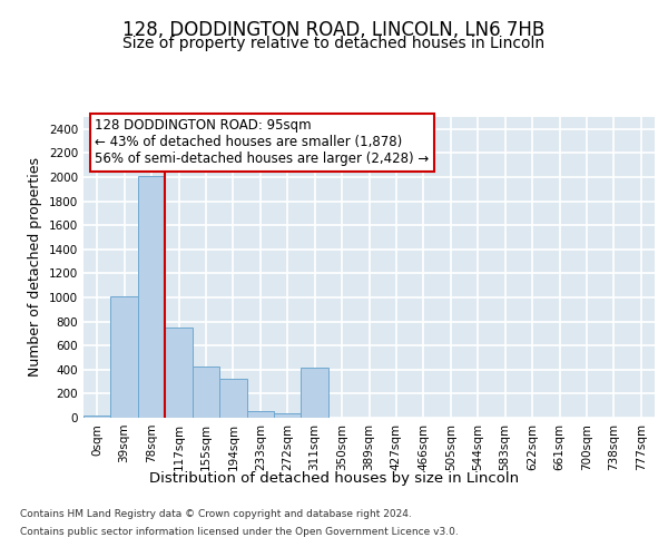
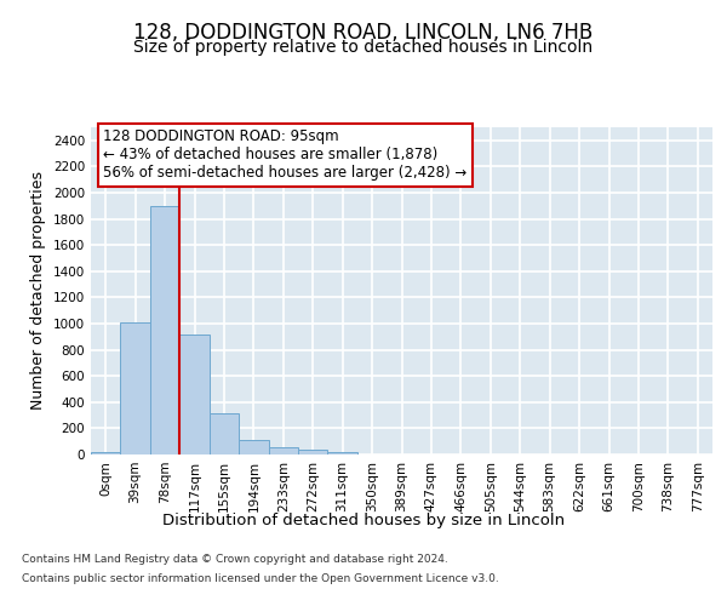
78sqm: 2010 -> 1900
117sqm: 750 -> 920
155sqm: 430 -> 320
194sqm: 320 -> 110
311sqm: 420 -> 20
